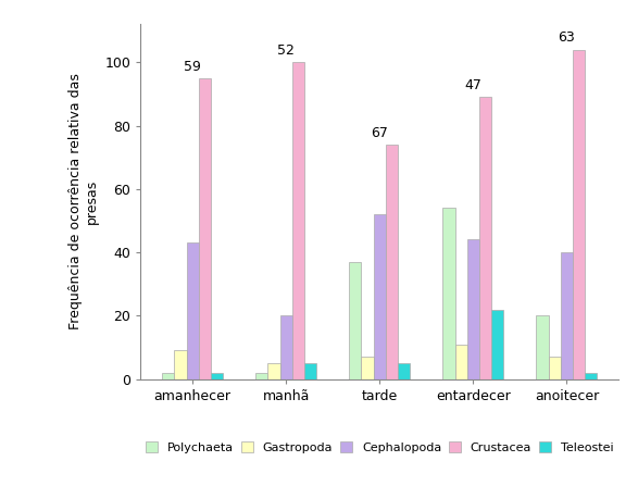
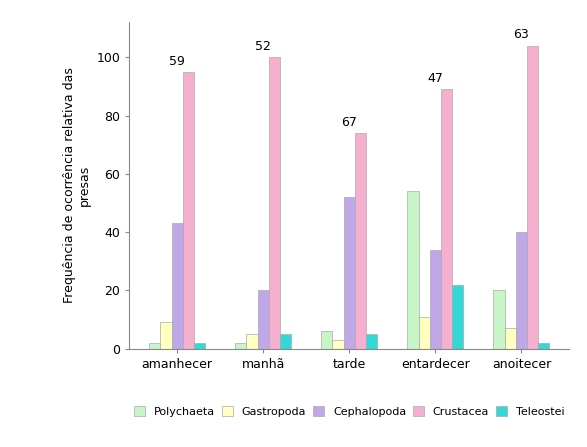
Polychaeta/tarde: 37 -> 6
Gastropoda/tarde: 7 -> 3
Cephalopoda/entardecer: 44 -> 34
